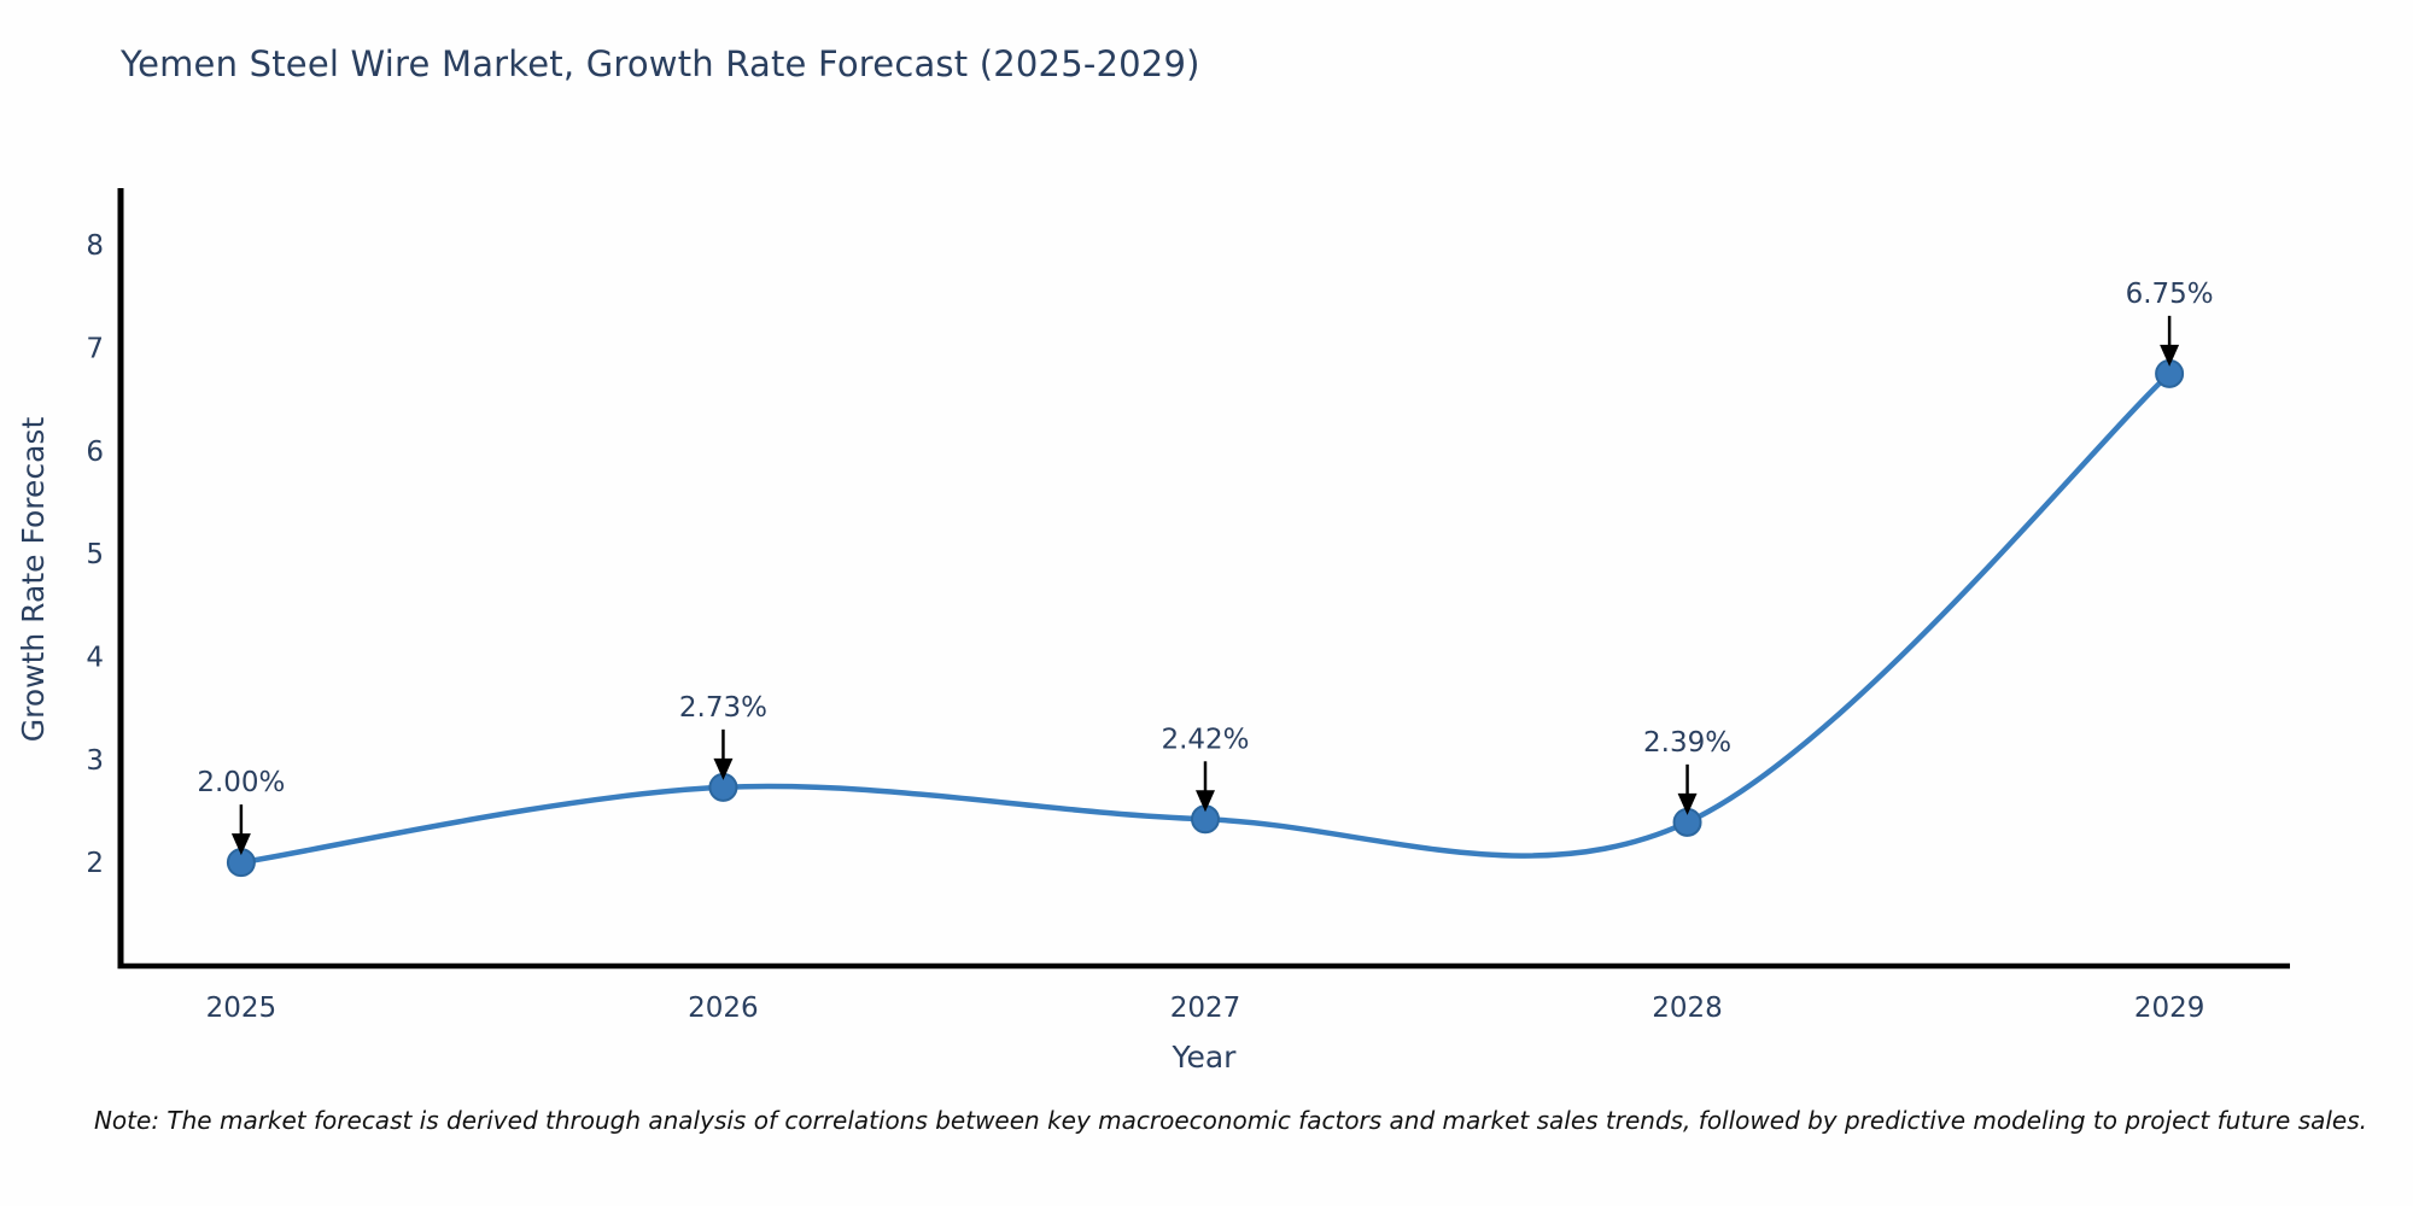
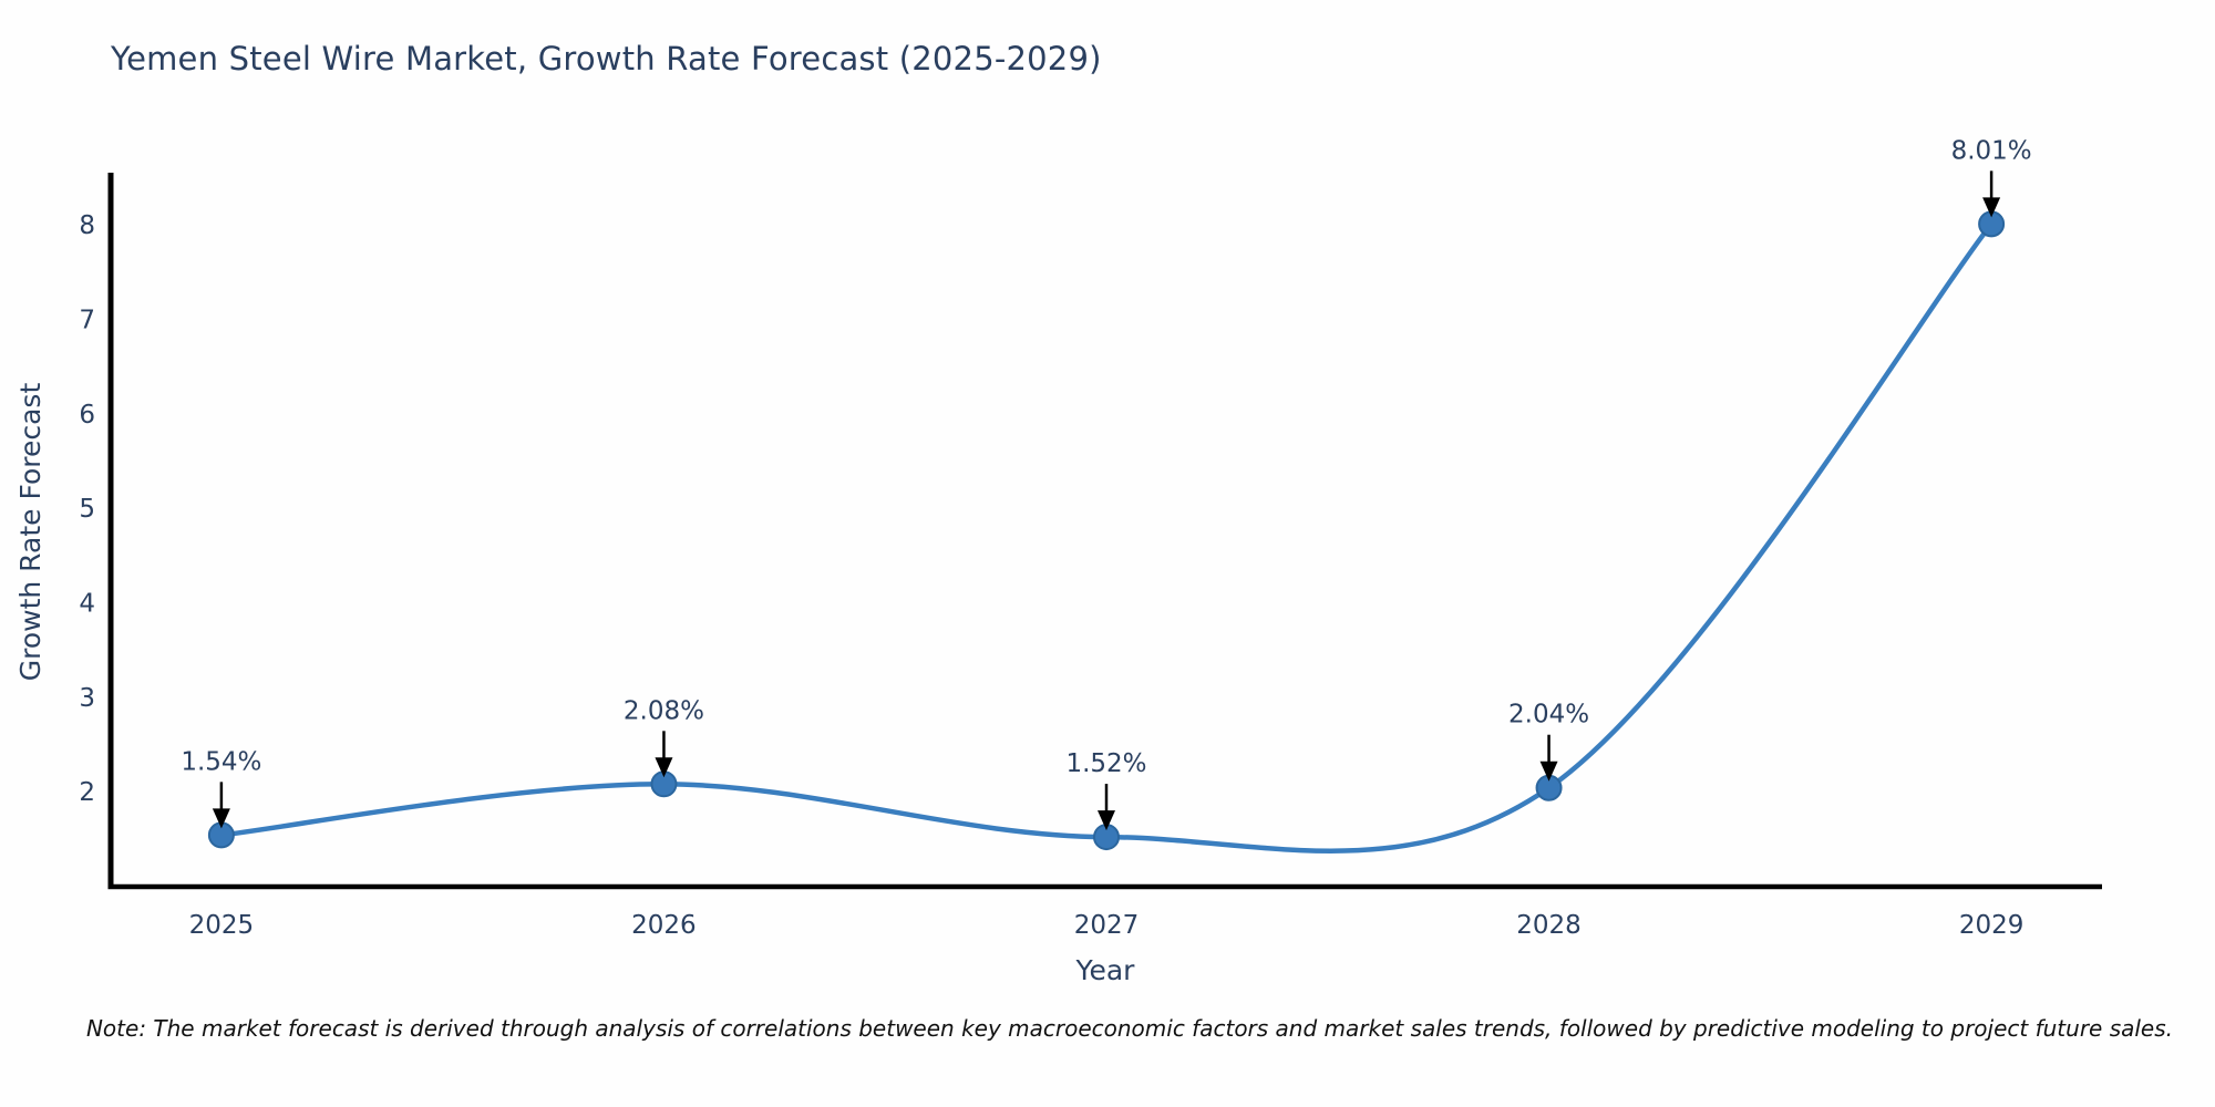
2025: 2.00% -> 1.54%
2026: 2.73% -> 2.08%
2027: 2.42% -> 1.52%
2028: 2.39% -> 2.04%
2029: 6.75% -> 8.01%
